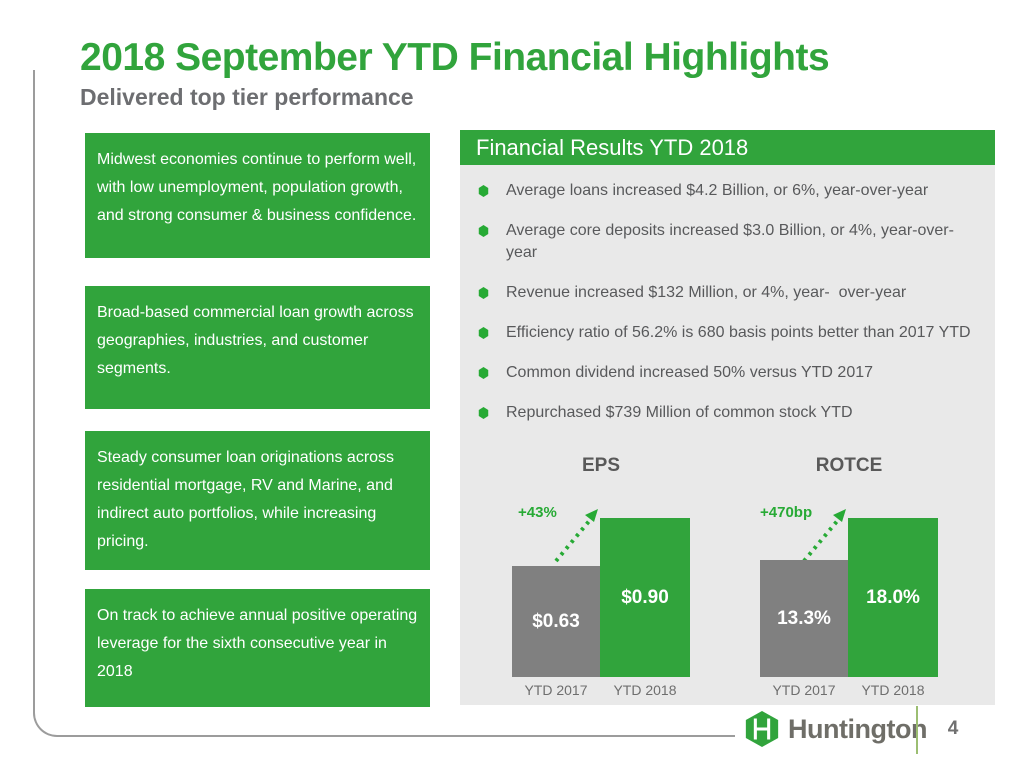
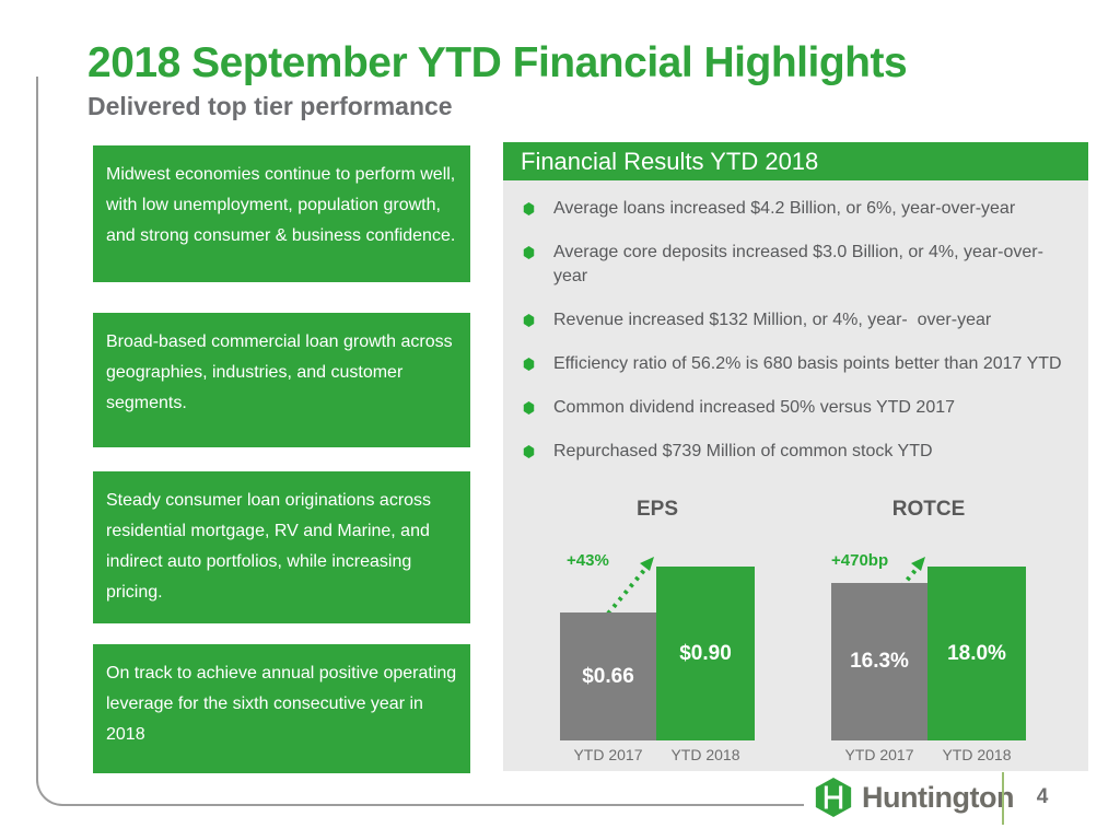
EPS/YTD 2017: $0.63 -> $0.66
ROTCE/YTD 2017: 13.3% -> 16.3%
